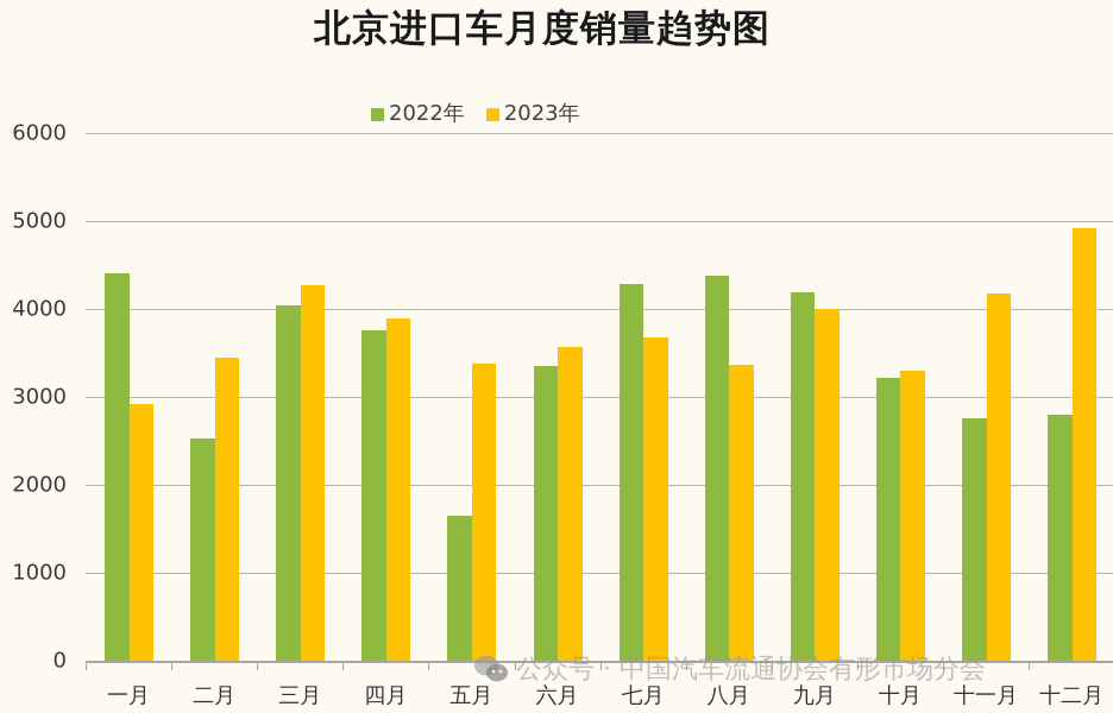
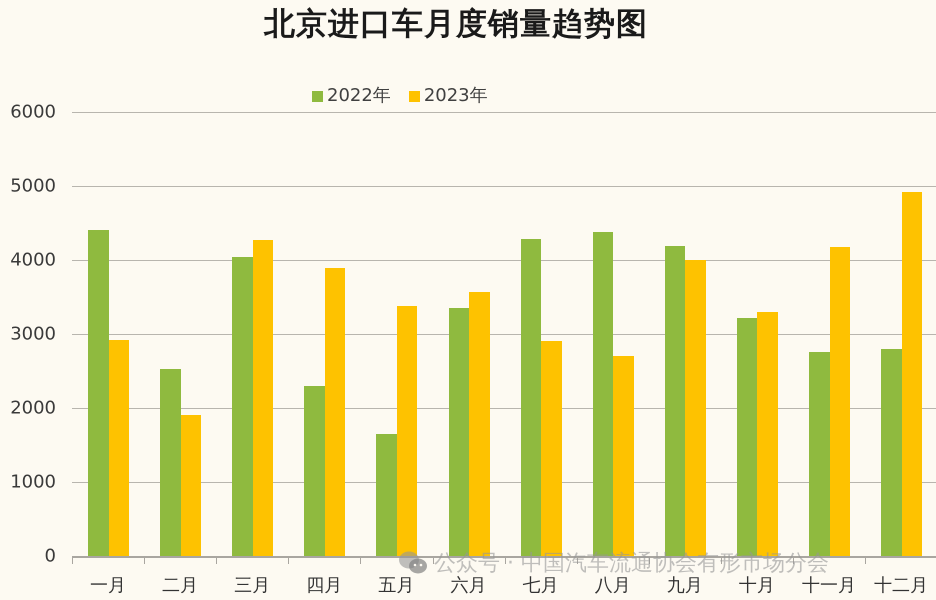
2023年/二月: 3400 -> 1900
2022年/四月: 3800 -> 2300
2023年/七月: 3700 -> 2900
2023年/八月: 3400 -> 2700
